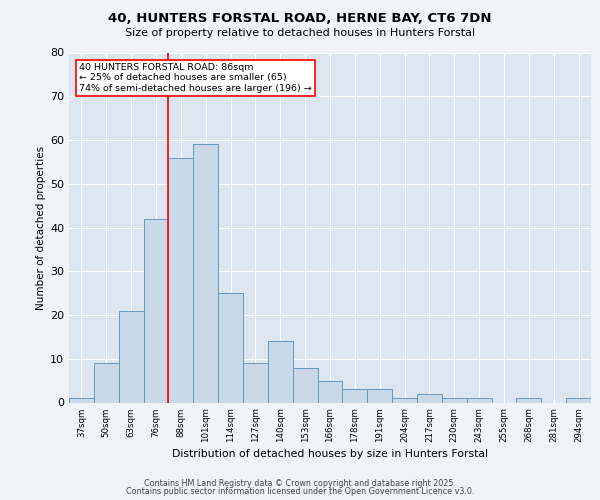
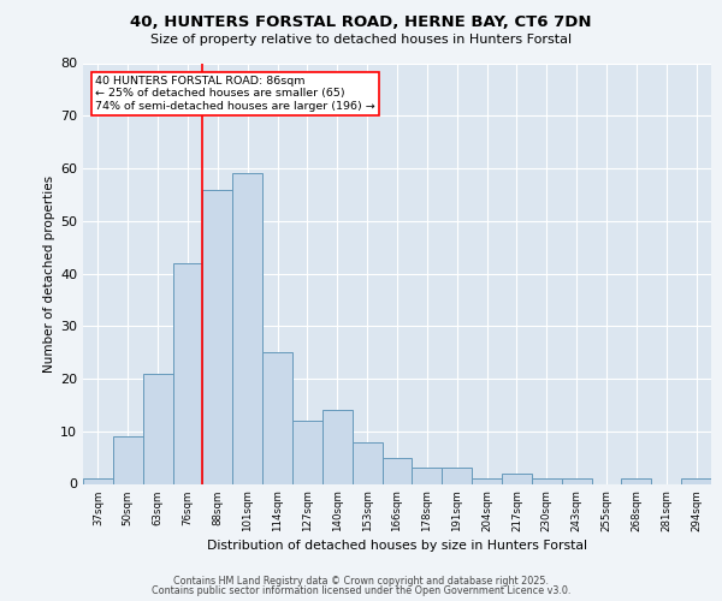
127sqm: 9 -> 12
